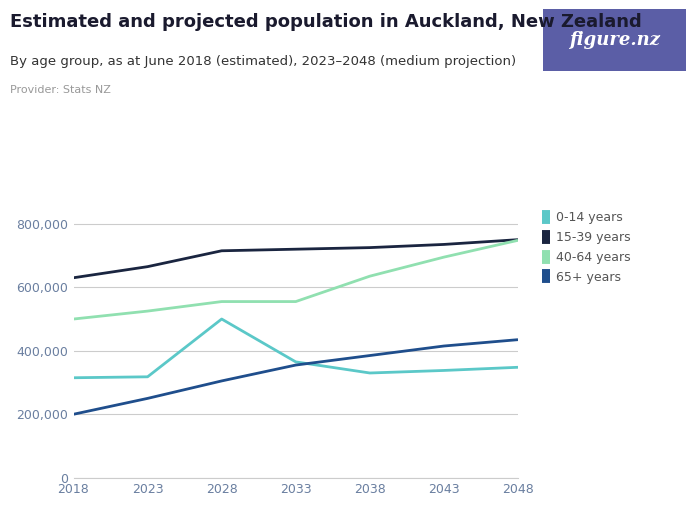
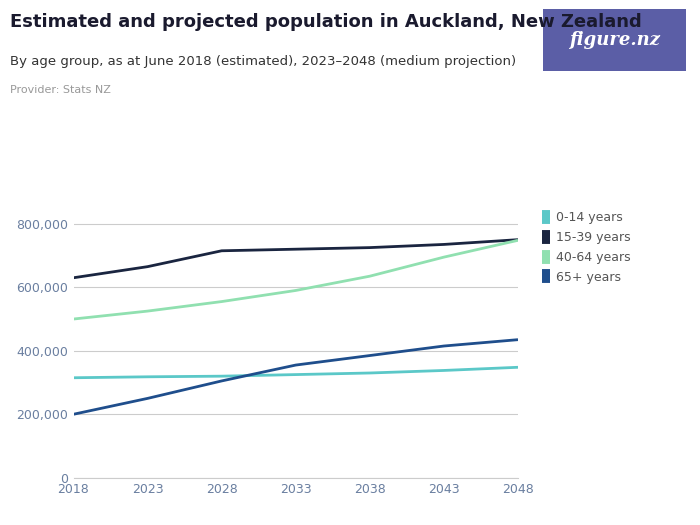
0-14 years/2028: 500,000 -> 320,000
0-14 years/2033: 365,000 -> 325,000
40-64 years/2033: 555,000 -> 590,000
